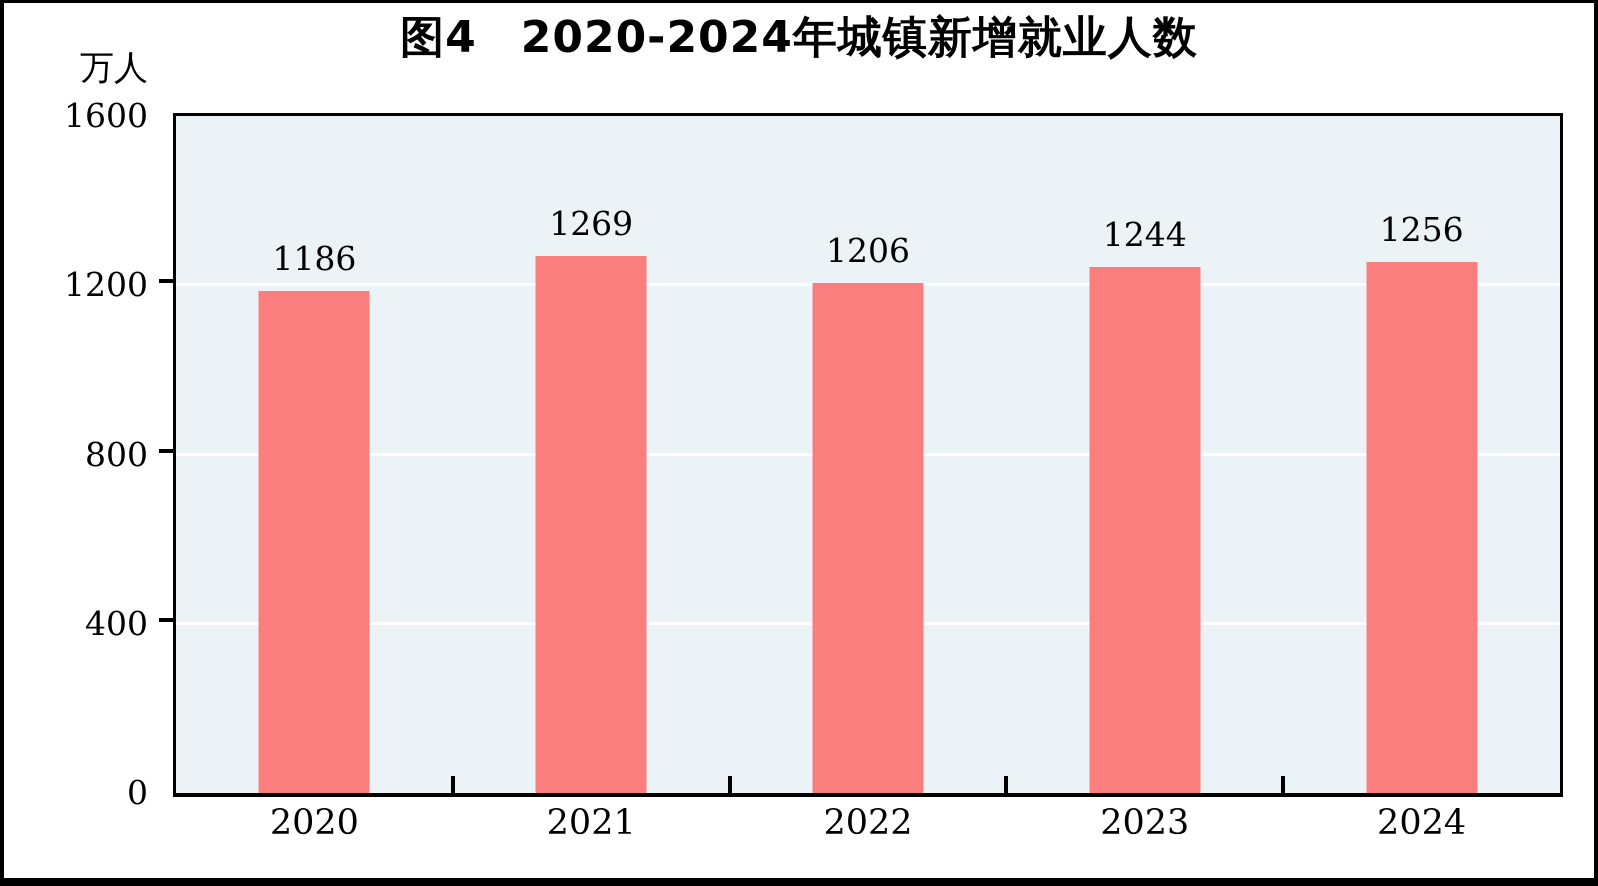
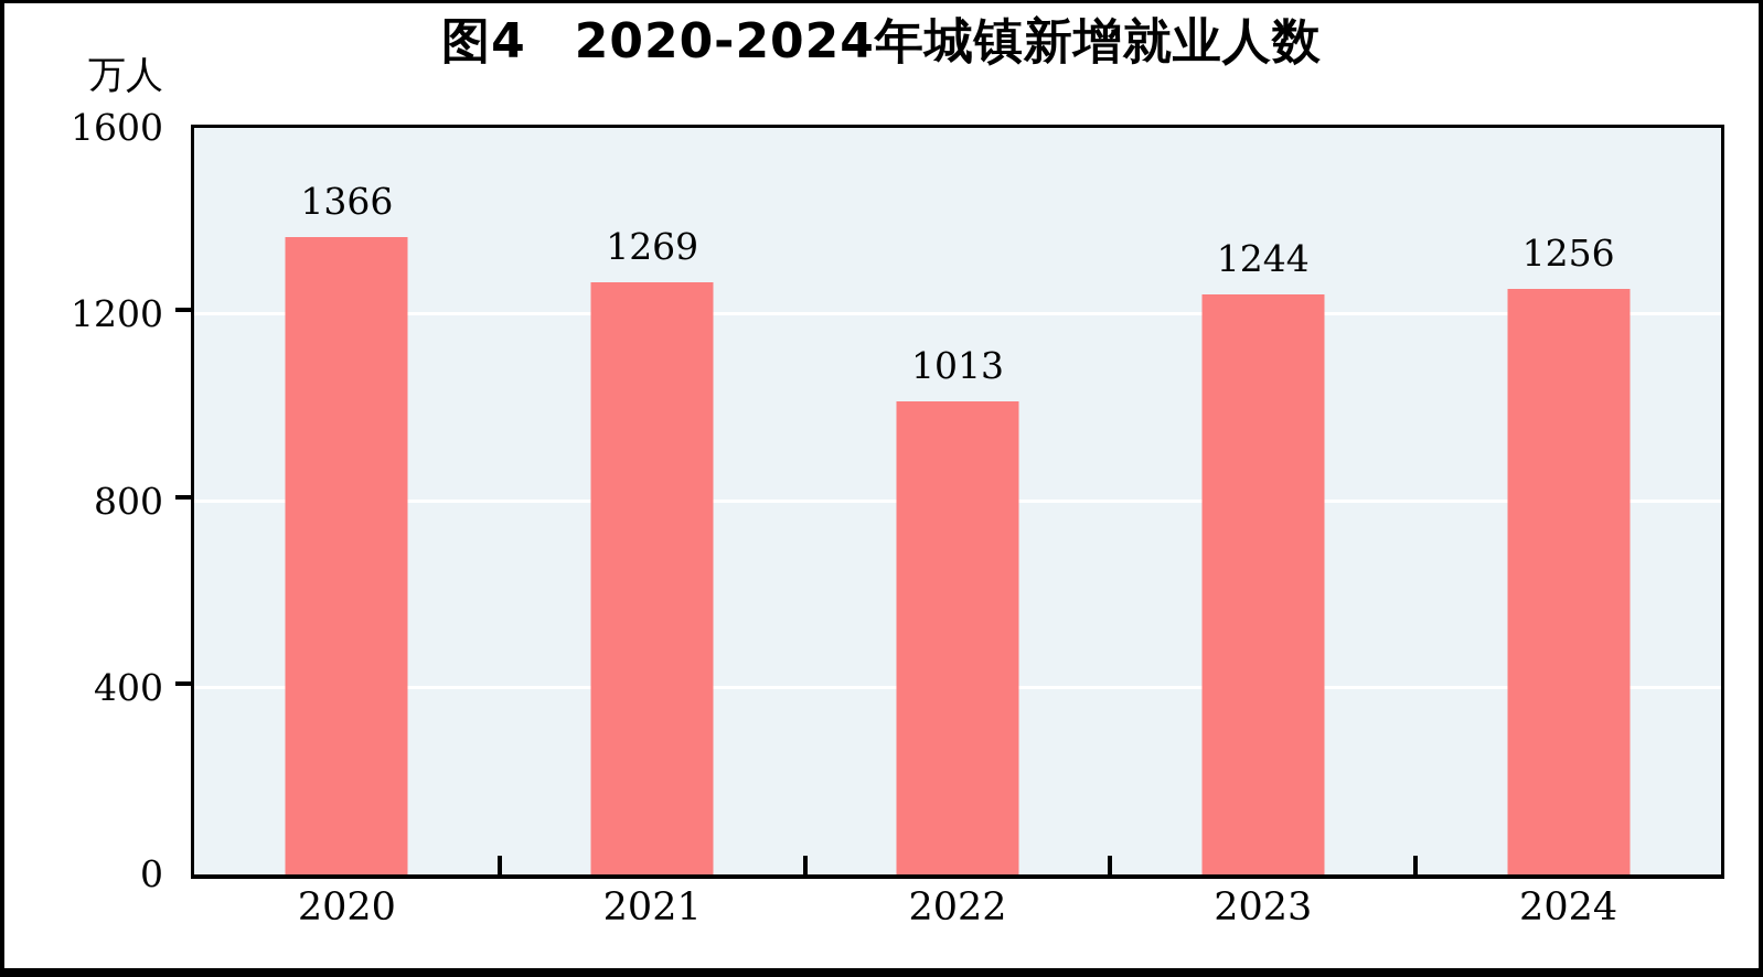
2020: 1186 -> 1366
2022: 1206 -> 1013
